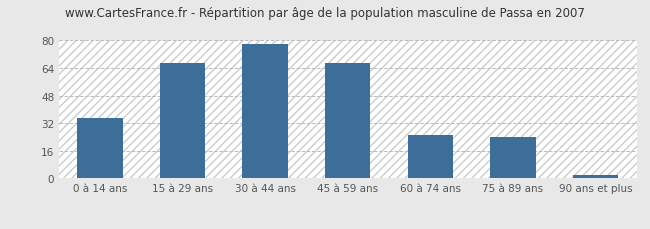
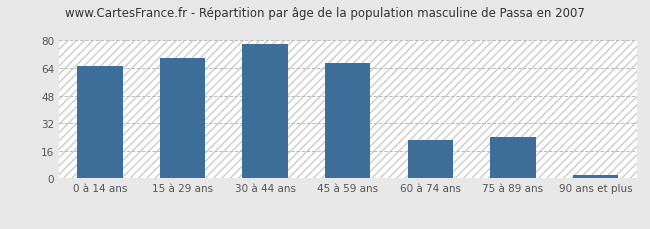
0 à 14 ans: 35 -> 65
15 à 29 ans: 67 -> 70
60 à 74 ans: 25 -> 22
